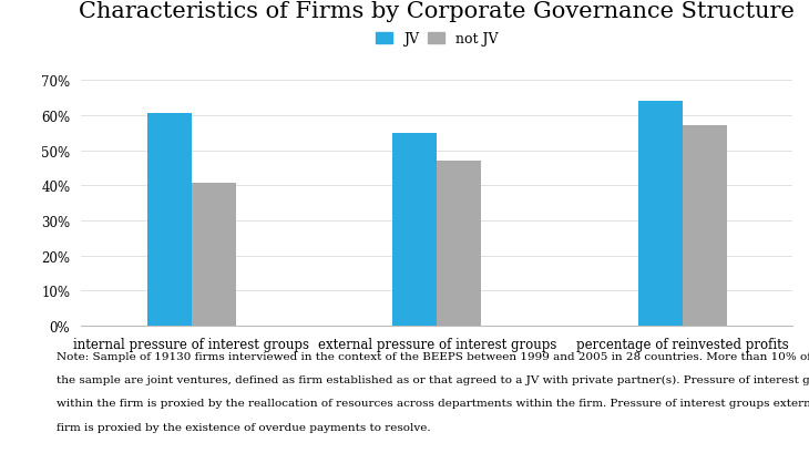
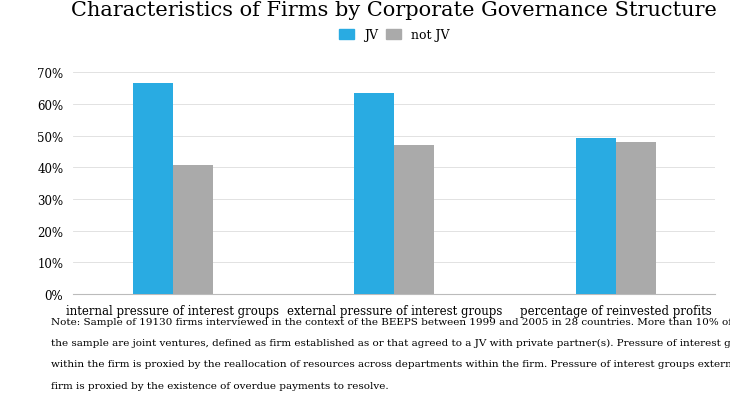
JV/internal pressure of interest groups: 60.5% -> 66.5%
JV/external pressure of interest groups: 55.0% -> 63.5%
JV/percentage of reinvested profits: 64.0% -> 49.3%
not JV/percentage of reinvested profits: 57.0% -> 48.1%
